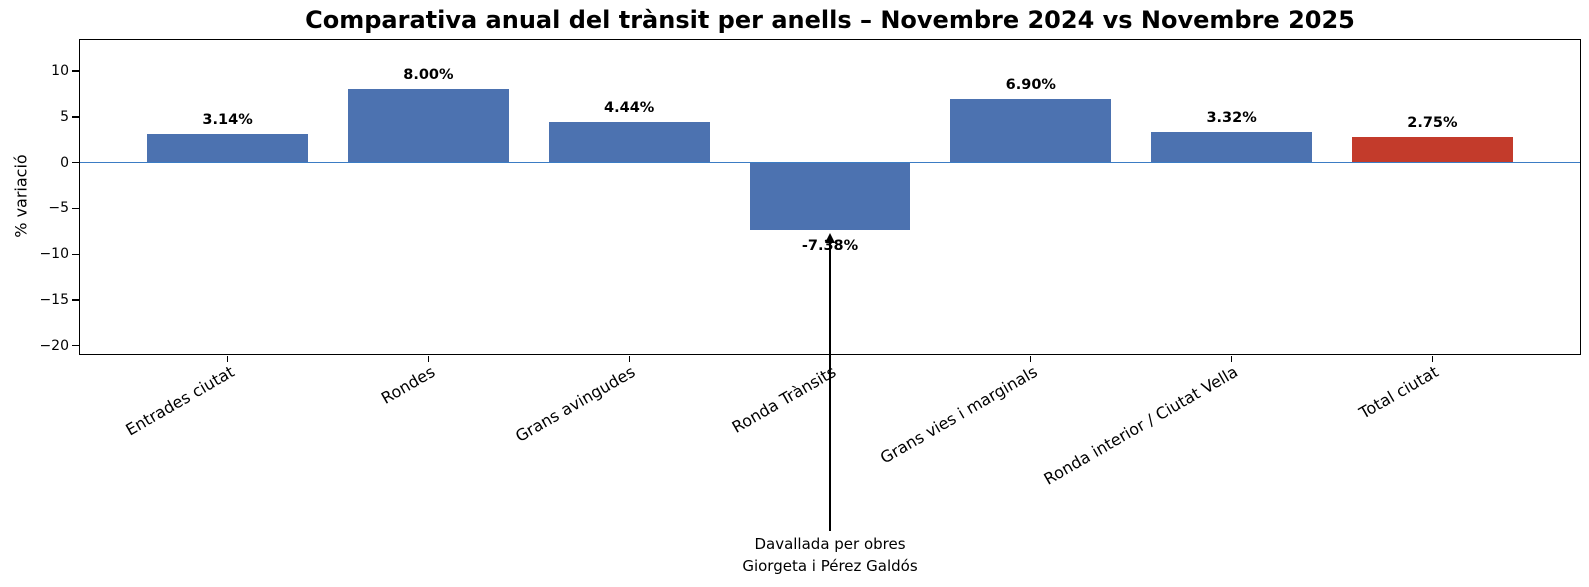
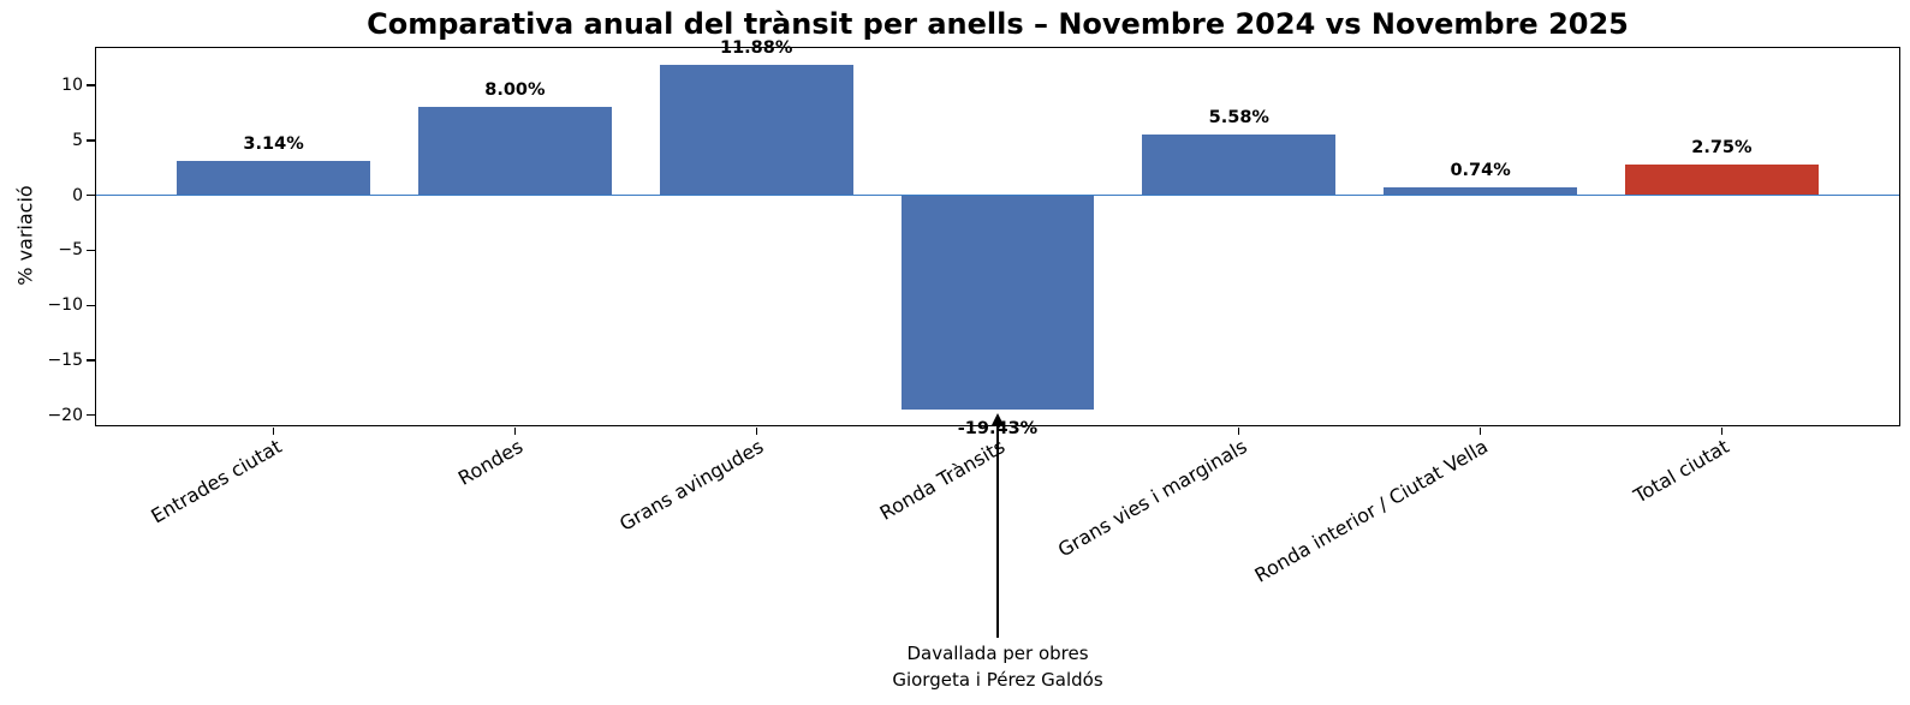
Grans avingudes: 4.44% -> 11.88%
Ronda Trànsits: -7.38% -> -19.43%
Grans vies i marginals: 6.90% -> 5.58%
Ronda interior / Ciutat Vella: 3.32% -> 0.74%
